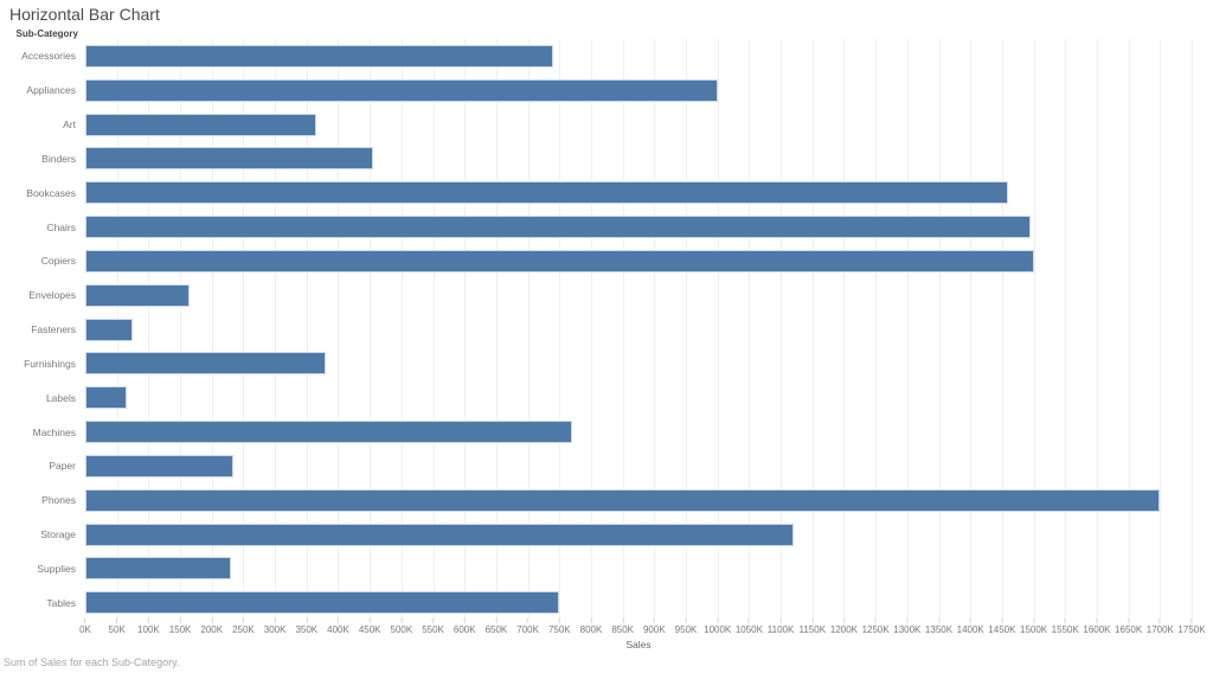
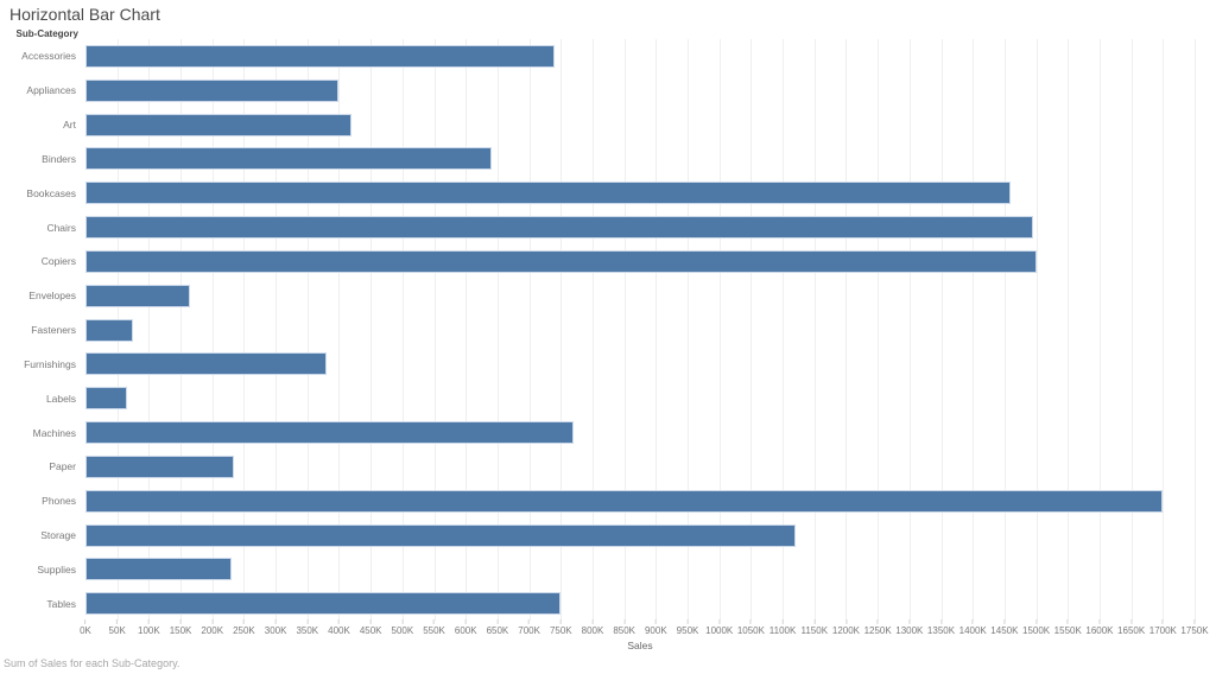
Appliances: 1000K -> 400K
Art: 360K -> 420K
Binders: 460K -> 640K
